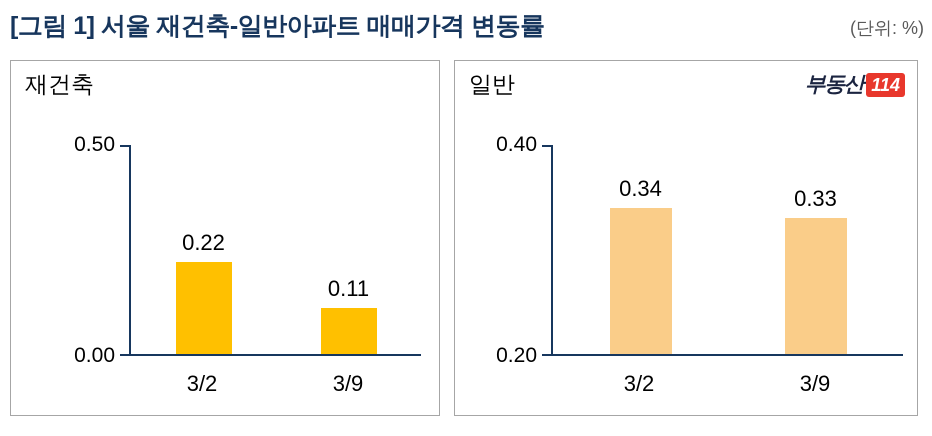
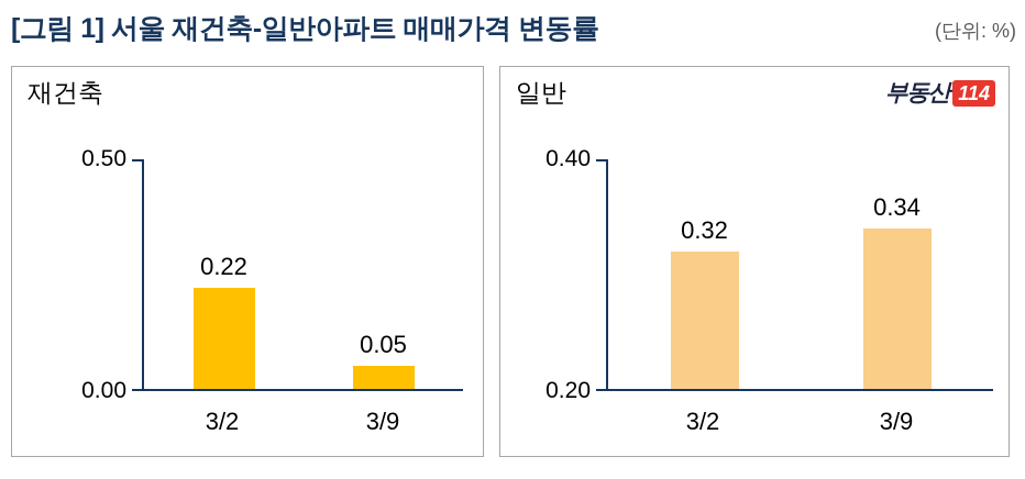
재건축/3/9: 0.11 -> 0.05
일반/3/2: 0.34 -> 0.32
일반/3/9: 0.33 -> 0.34
